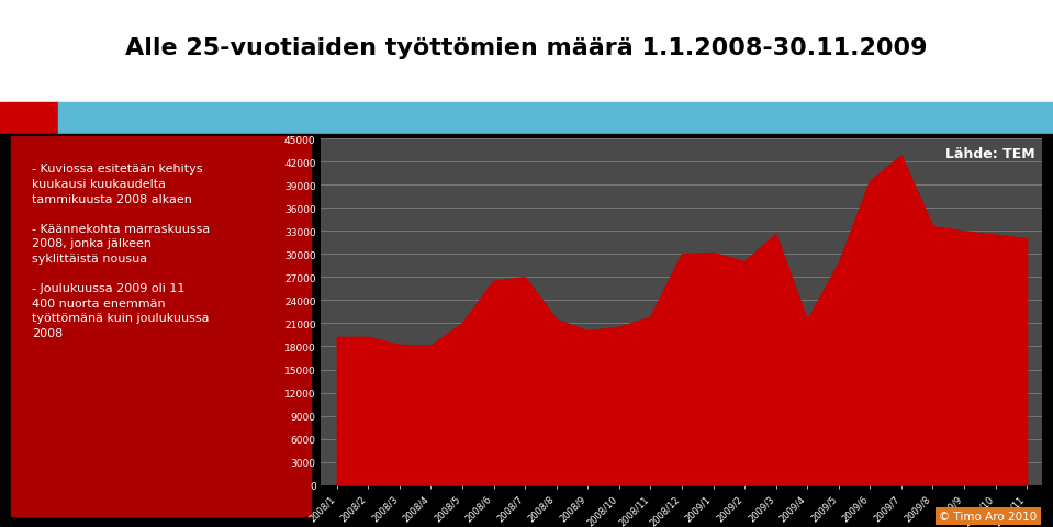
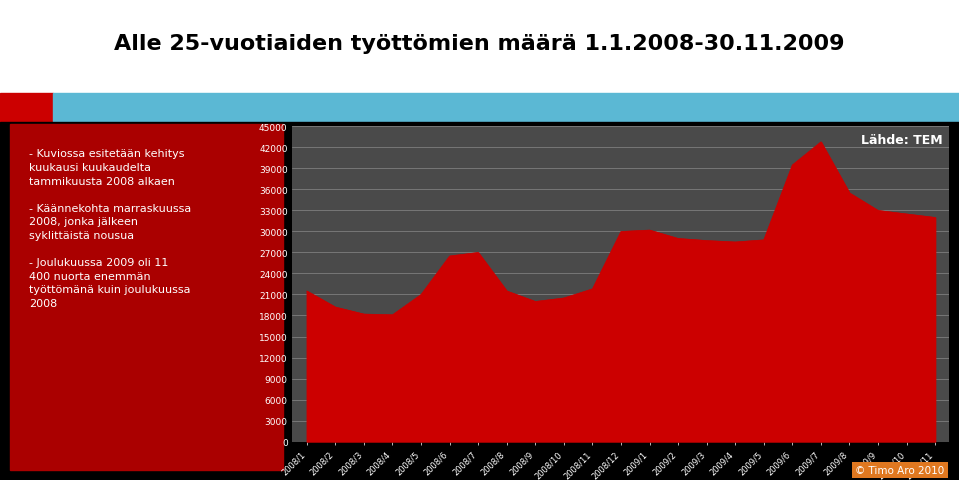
2008/1: 19200 -> 21500
2009/3: 32600 -> 28700
2009/4: 21400 -> 28500
2009/8: 33600 -> 35500
